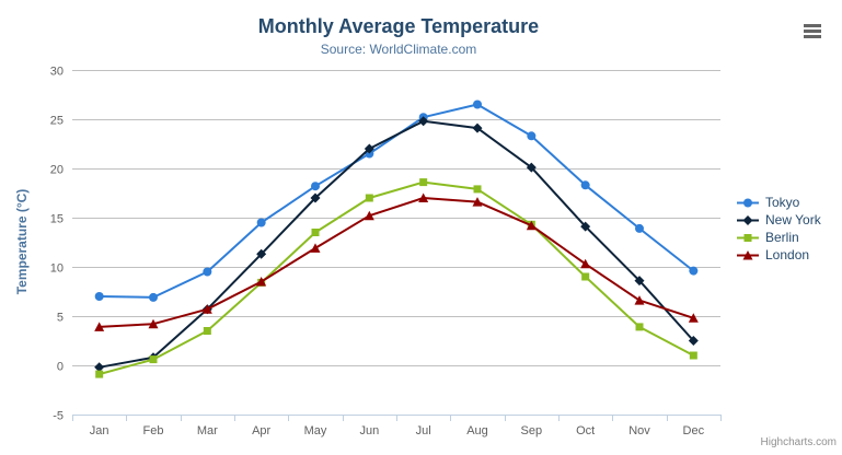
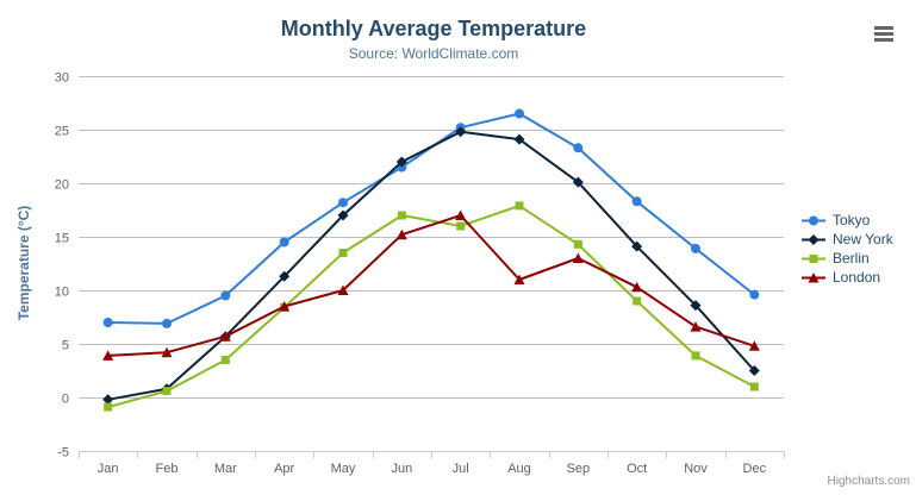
London/May: 12 -> 10
Berlin/Jul: 19 -> 16
London/Aug: 17 -> 11
London/Sep: 14 -> 13
